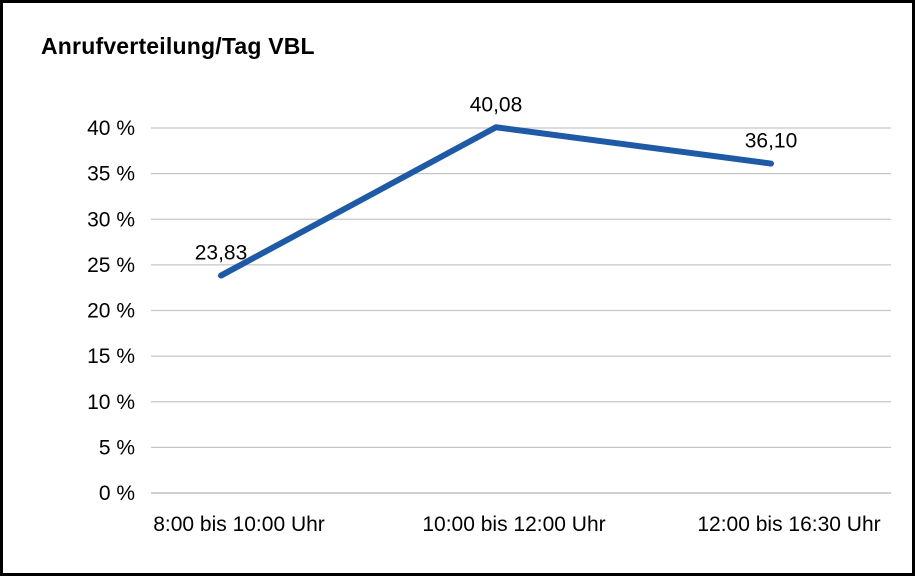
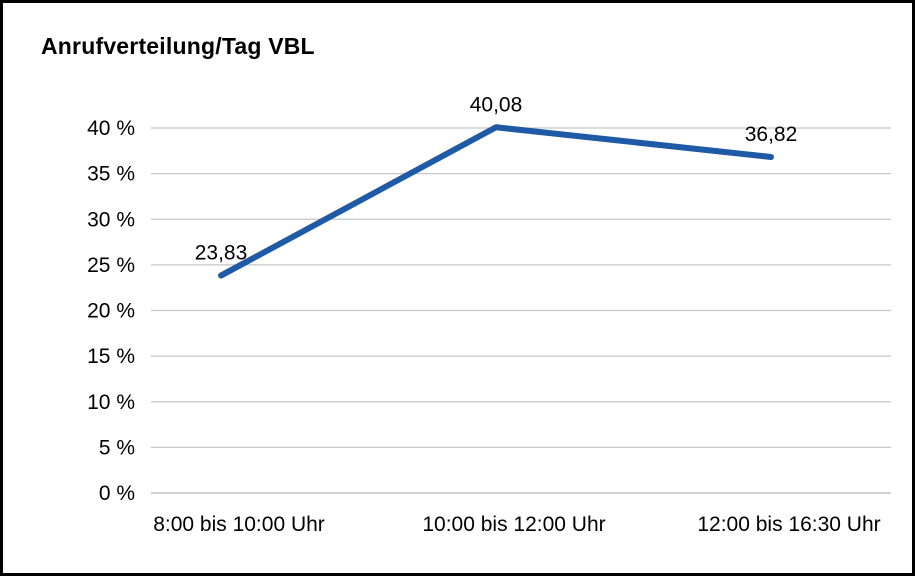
12:00 bis 16:30 Uhr: 36,10 -> 36,82
